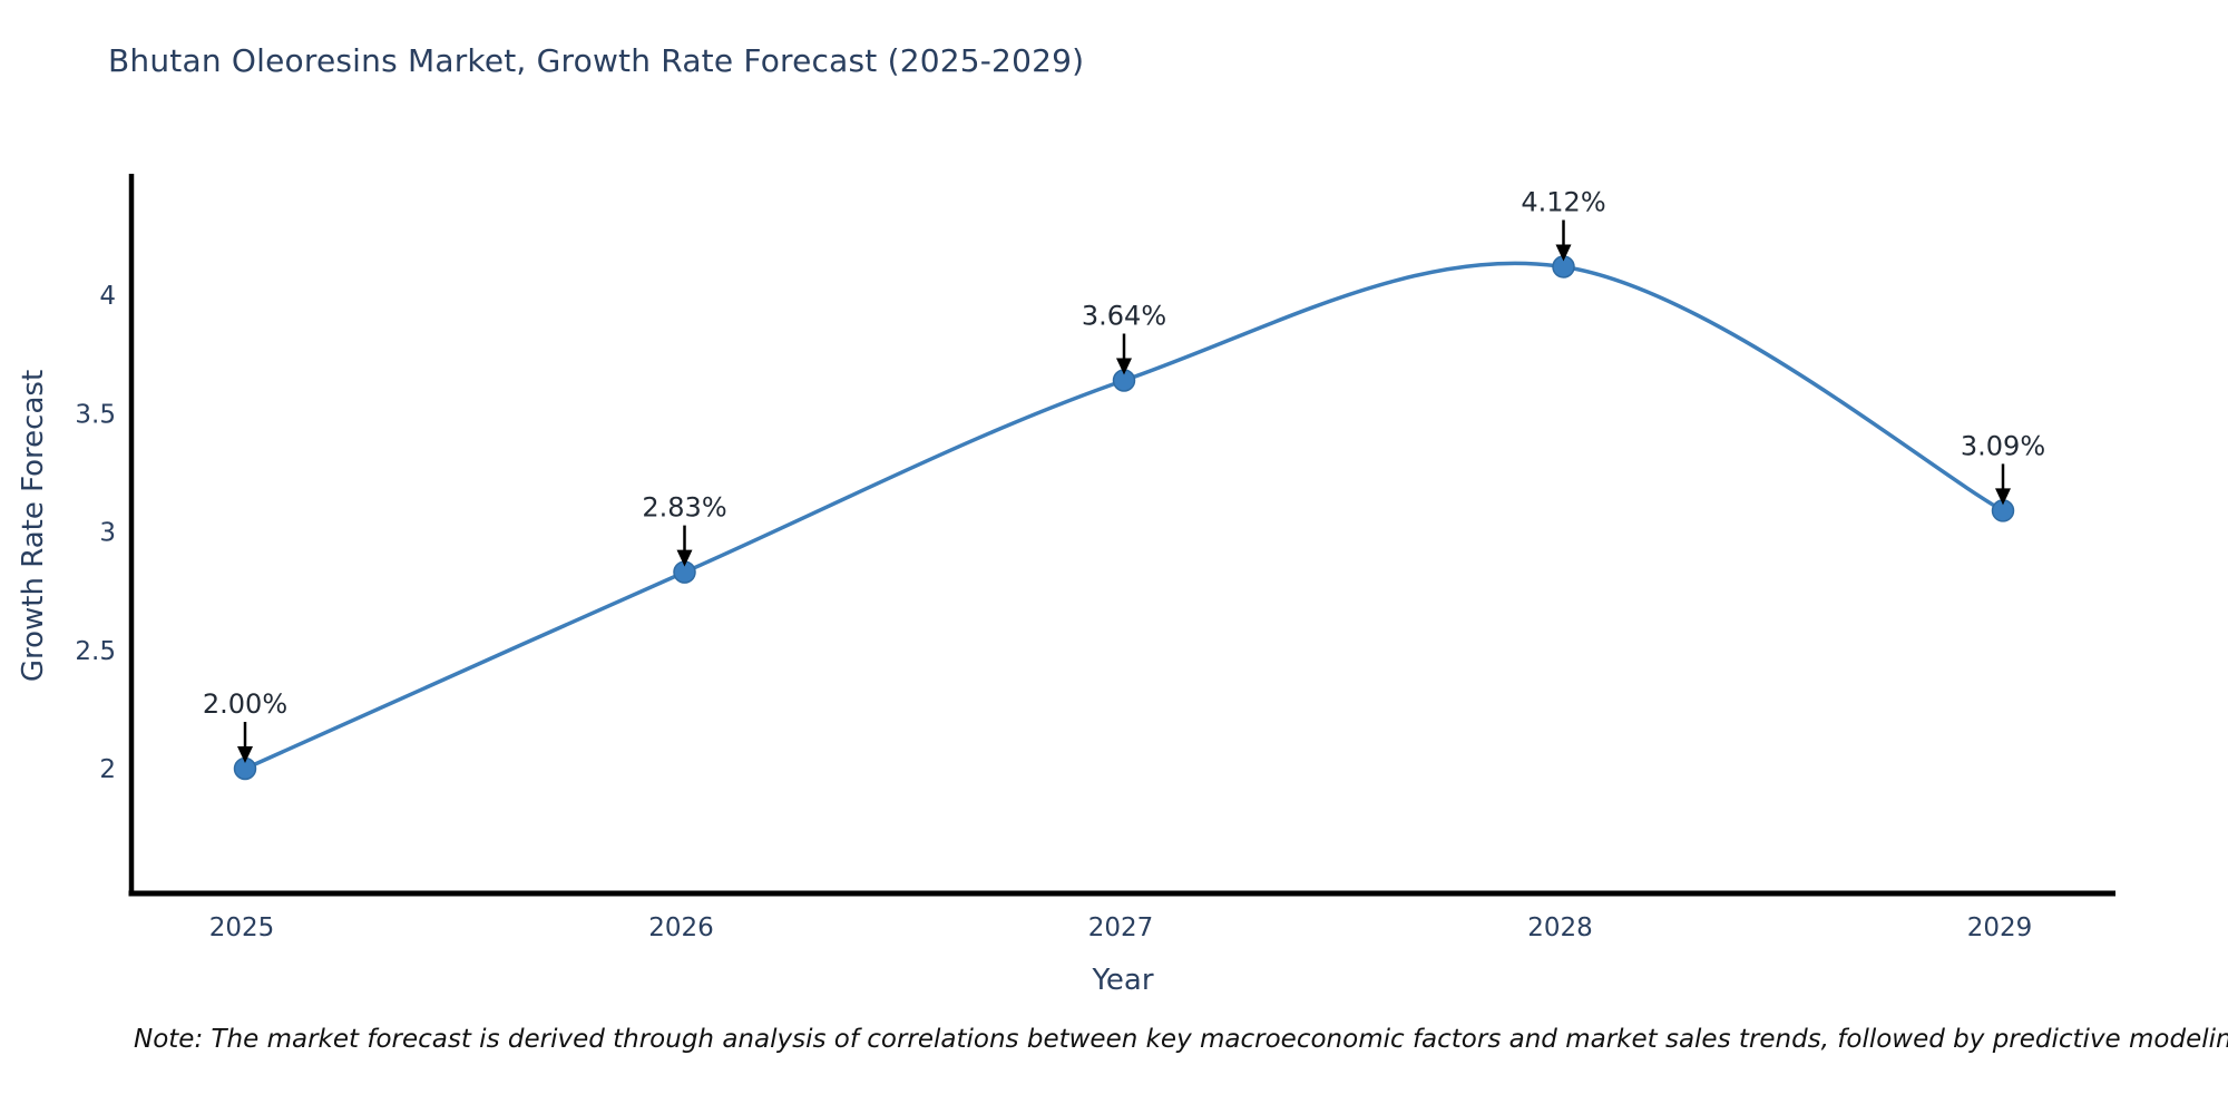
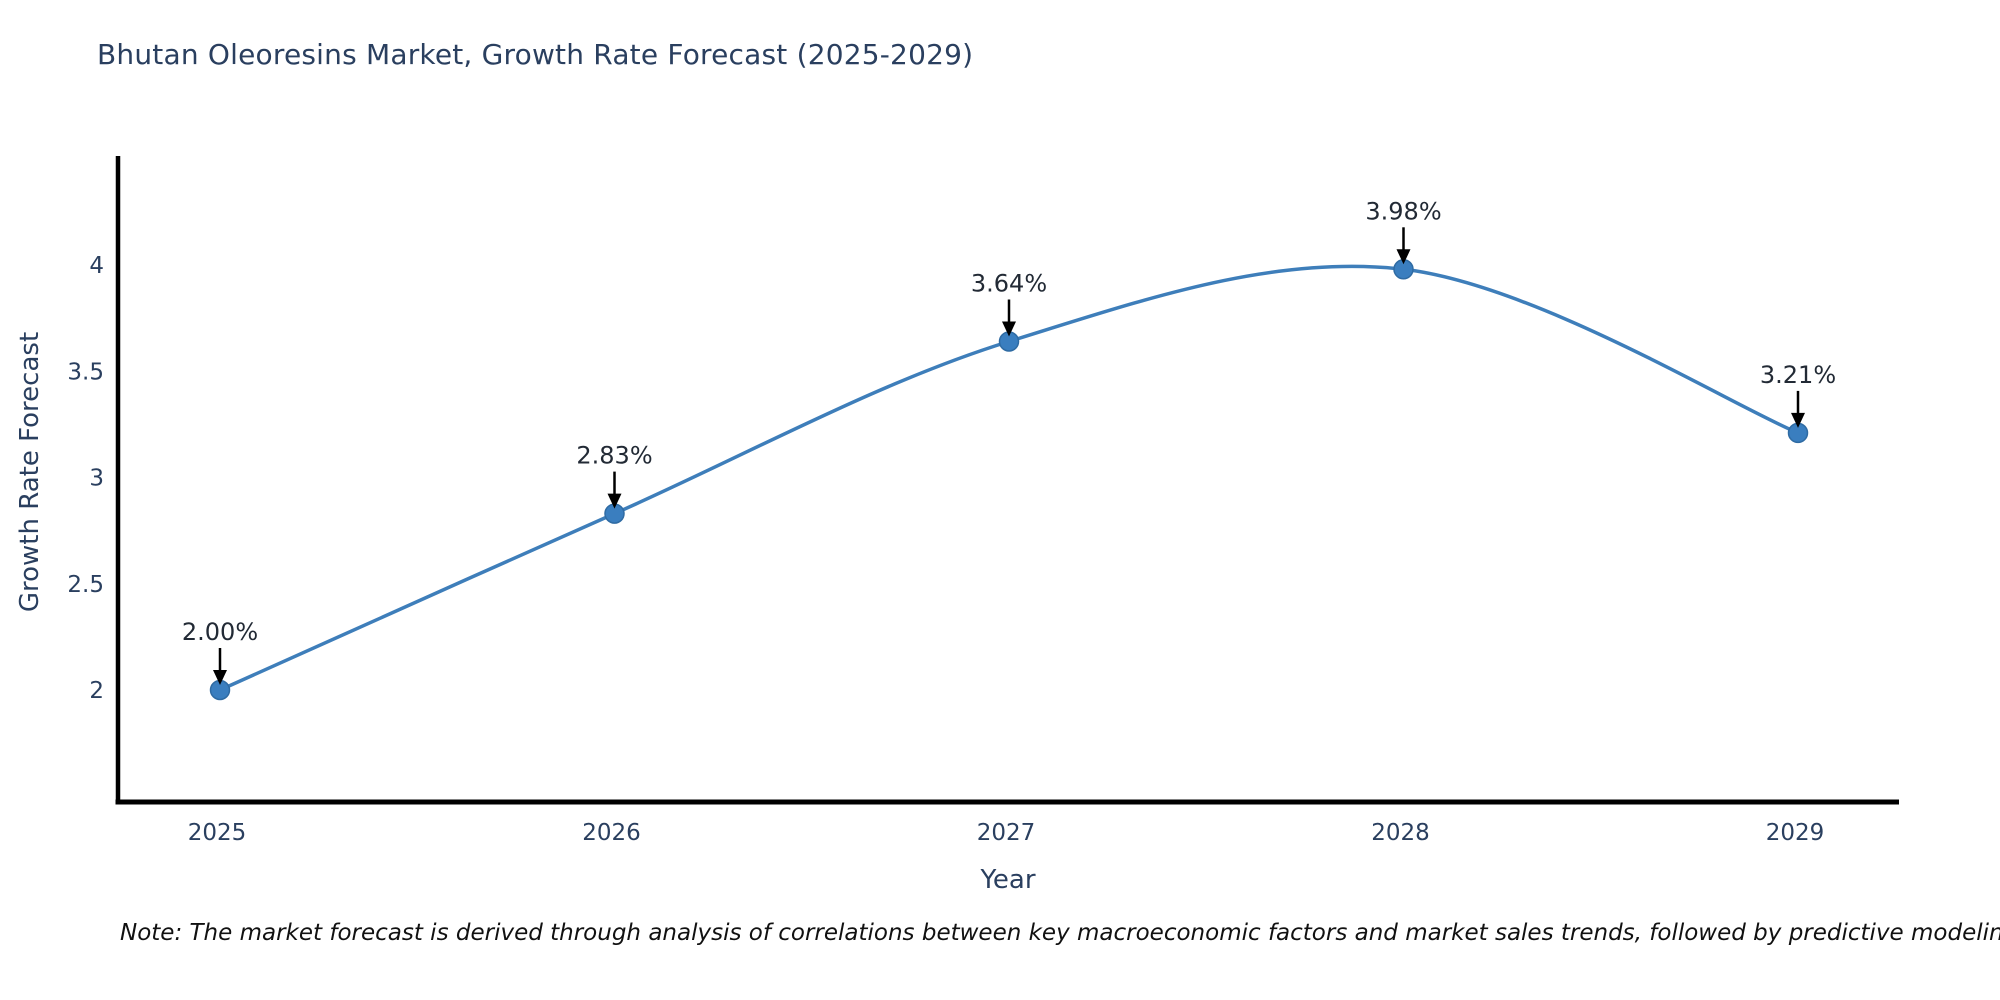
2028: 4.12% -> 3.98%
2029: 3.09% -> 3.21%
